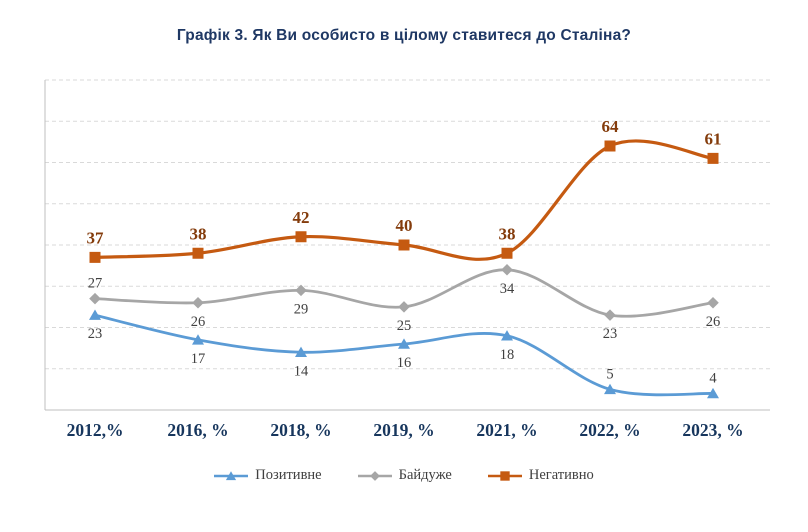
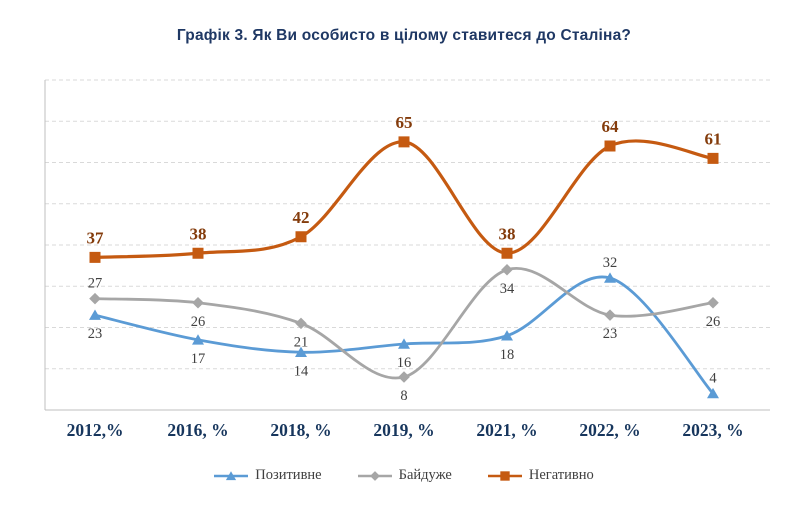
Байдуже/2018, %: 29 -> 21
Байдуже/2019, %: 25 -> 8
Негативно/2019, %: 40 -> 65
Позитивне/2022, %: 5 -> 32
